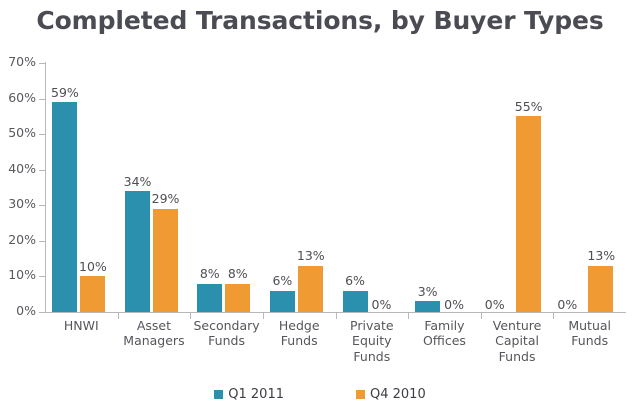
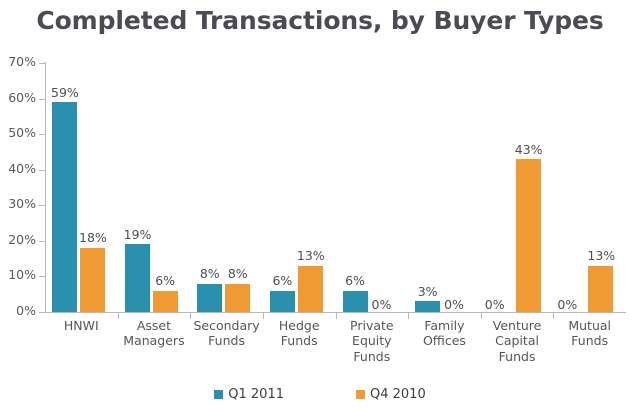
Q4 2010/HNWI: 10% -> 18%
Q1 2011/Asset Managers: 34% -> 19%
Q4 2010/Asset Managers: 29% -> 6%
Q4 2010/Venture Capital Funds: 55% -> 43%
